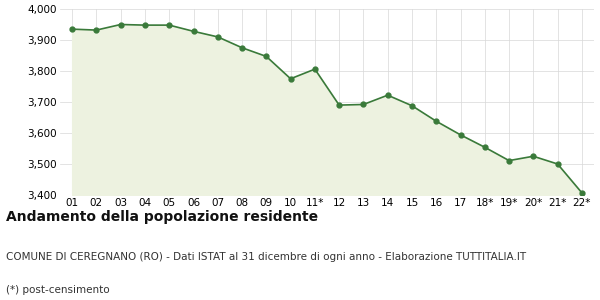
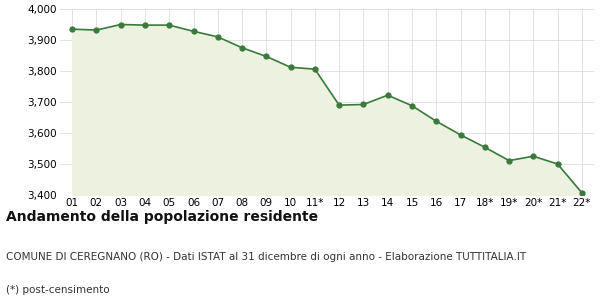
10: 3,775 -> 3,812
